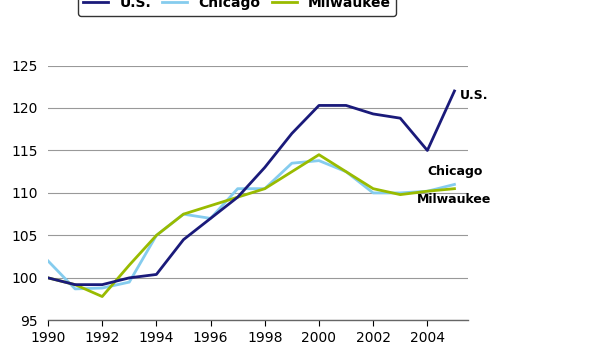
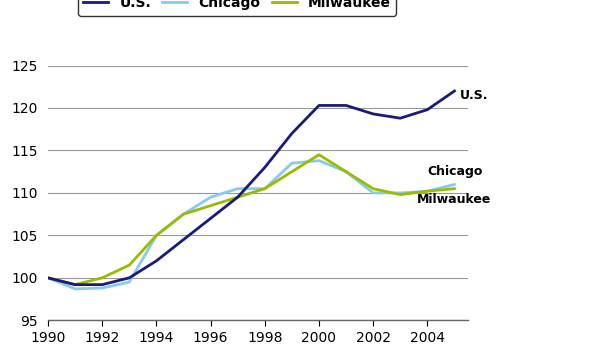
Chicago/1990: 102.0 -> 100.0
Milwaukee/1992: 97.8 -> 100.0
U.S./1994: 100.4 -> 102.0
Chicago/1996: 107.0 -> 109.5
U.S./2004: 115.0 -> 119.8
